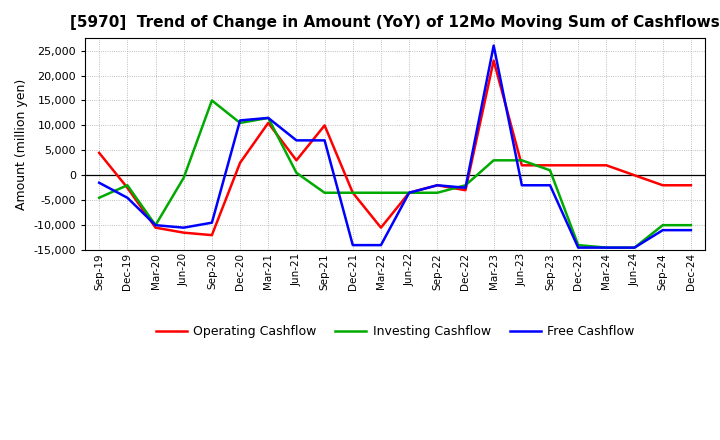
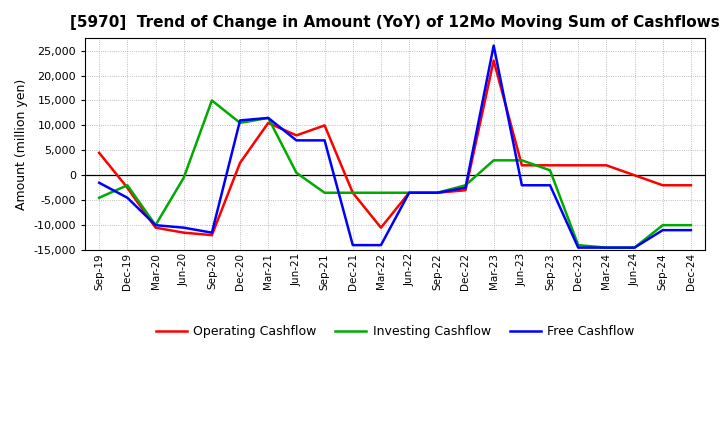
Free Cashflow/Sep-20: -9,500 -> -11,500
Operating Cashflow/Jun-21: 3,000 -> 8,000
Operating Cashflow/Sep-22: -2,000 -> -3,500
Free Cashflow/Sep-22: -2,000 -> -3,500
